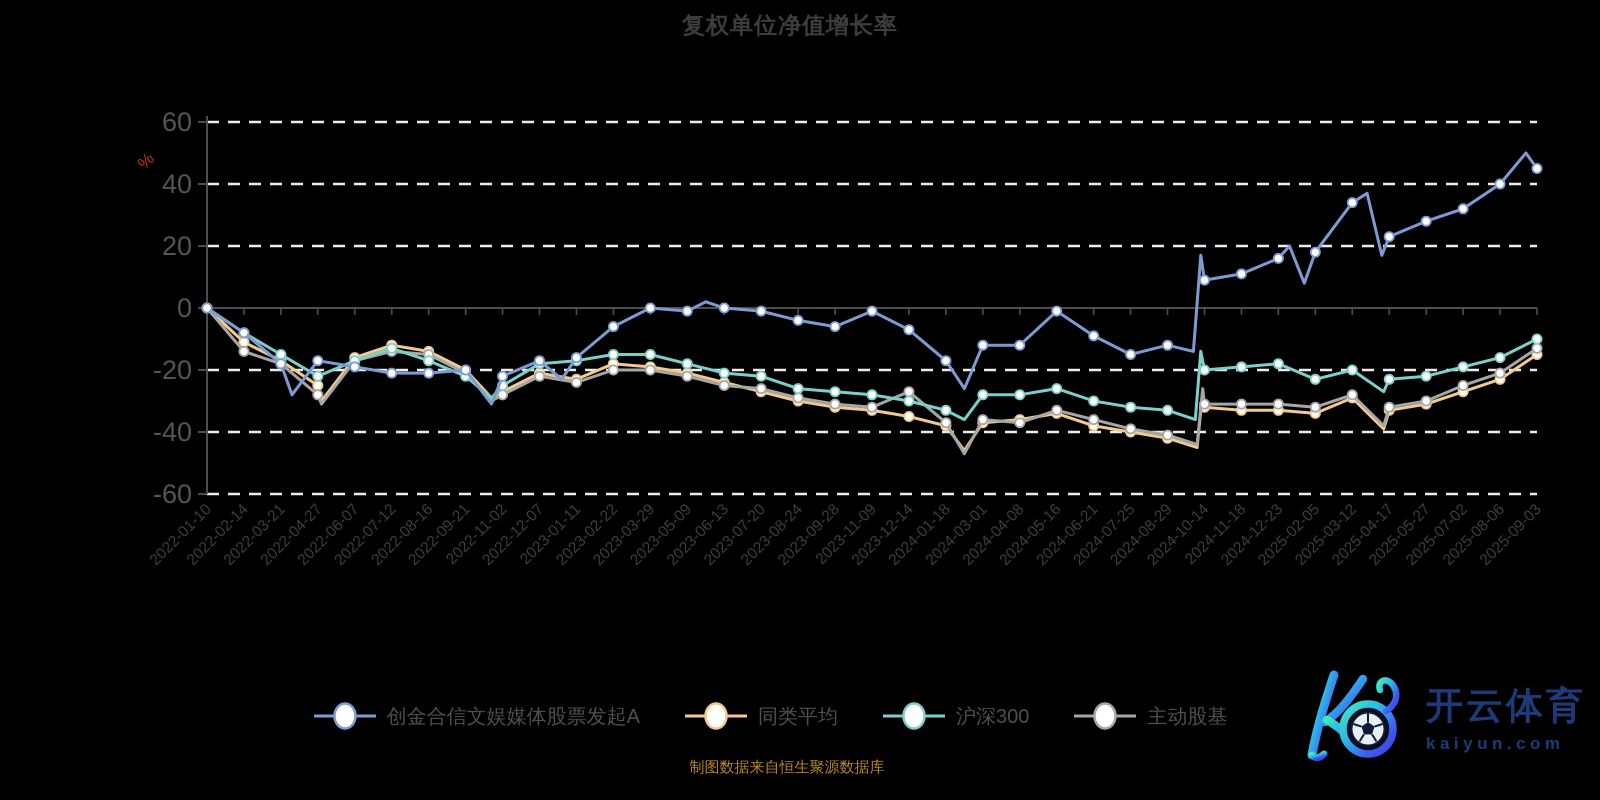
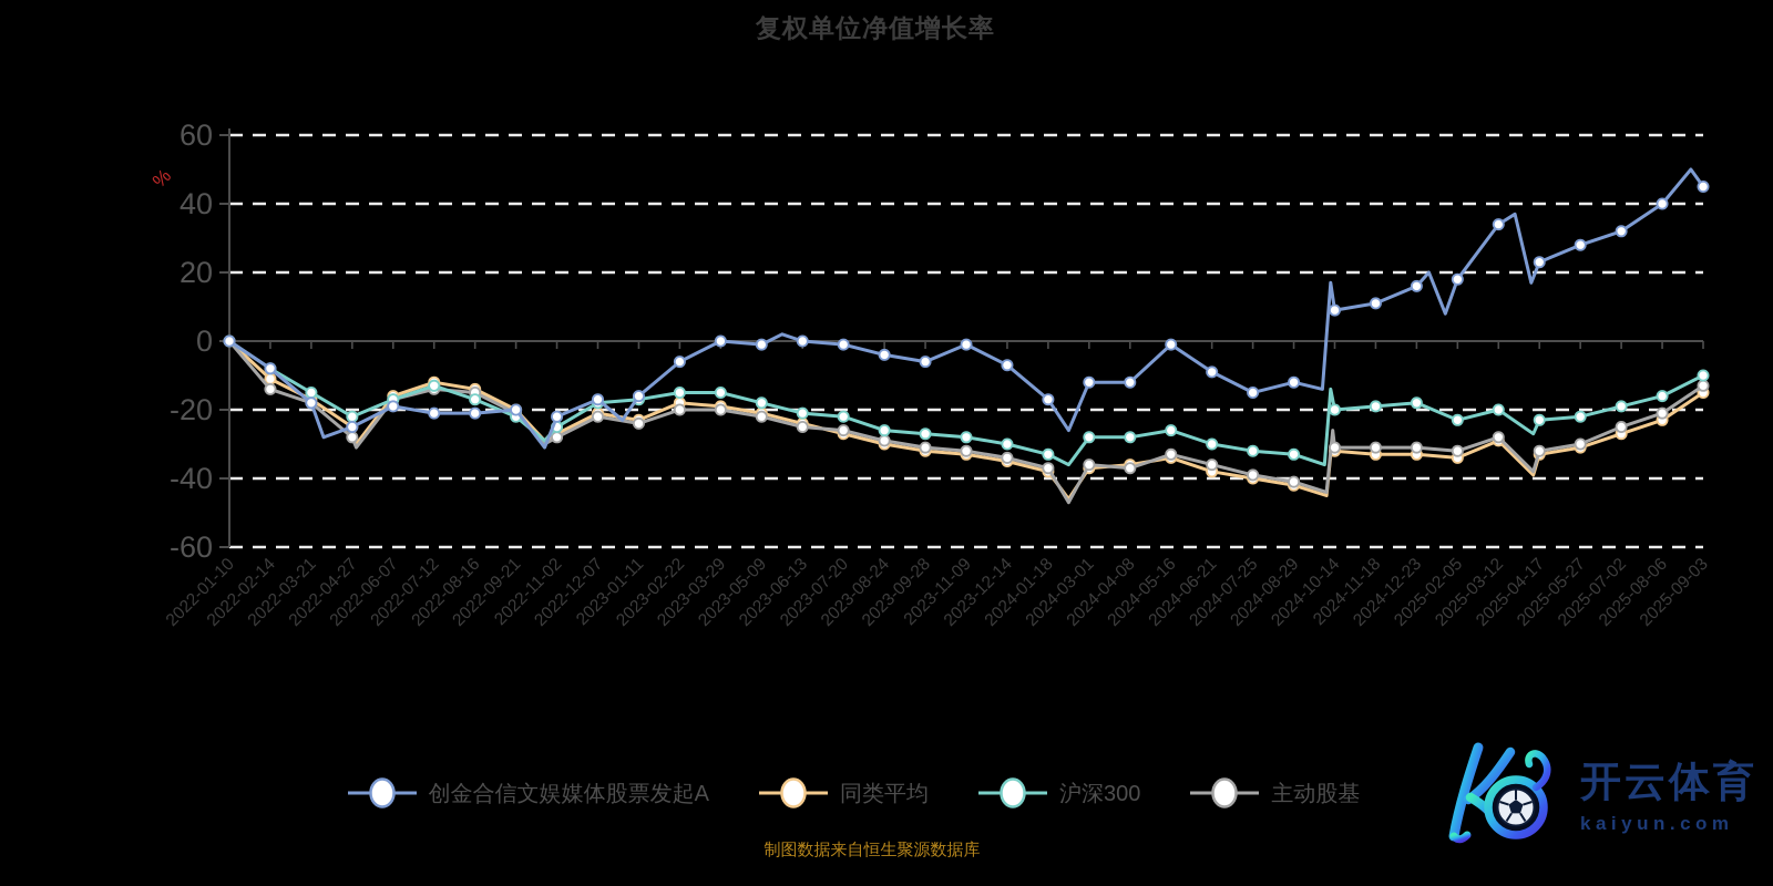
创金合信文娱媒体股票发起A/2022-04-27: -17 -> -25
主动股基/2023-12-14: -27 -> -34
